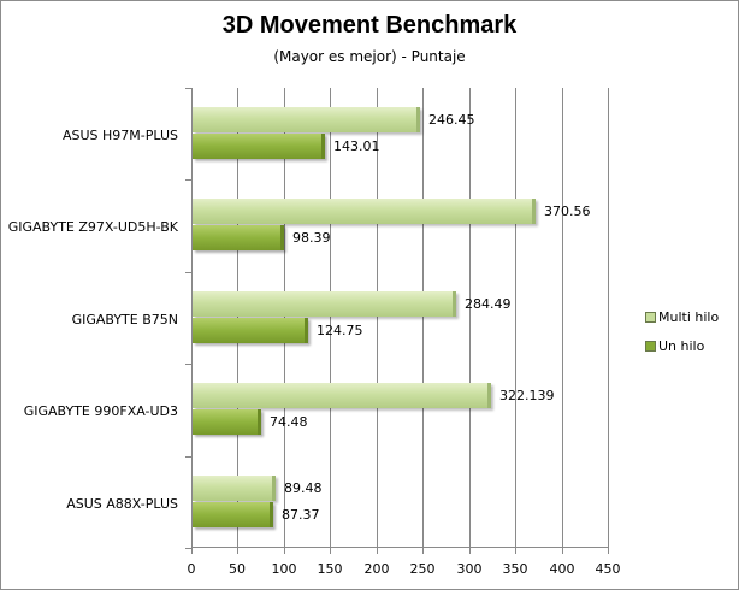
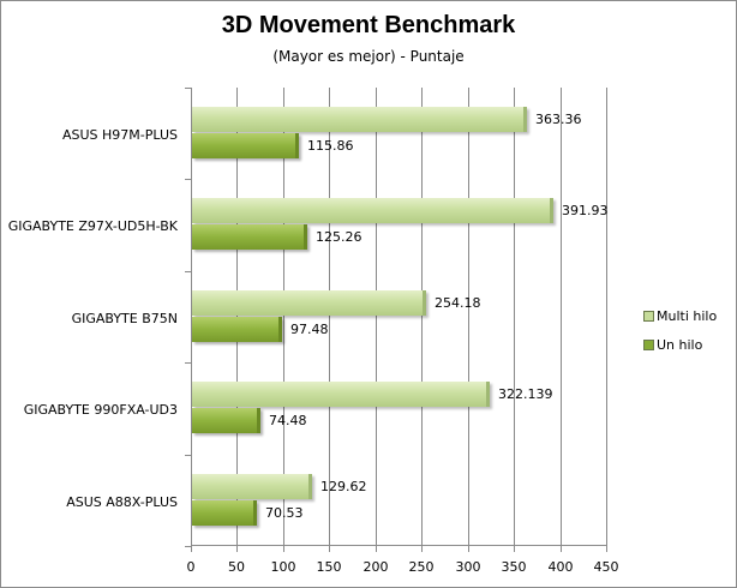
Multi hilo/ASUS H97M-PLUS: 246.45 -> 363.36
Un hilo/ASUS H97M-PLUS: 143.01 -> 115.86
Multi hilo/GIGABYTE Z97X-UD5H-BK: 370.56 -> 391.93
Un hilo/GIGABYTE Z97X-UD5H-BK: 98.39 -> 125.26
Multi hilo/GIGABYTE B75N: 284.49 -> 254.18
Un hilo/GIGABYTE B75N: 124.75 -> 97.48
Multi hilo/ASUS A88X-PLUS: 89.48 -> 129.62
Un hilo/ASUS A88X-PLUS: 87.37 -> 70.53
